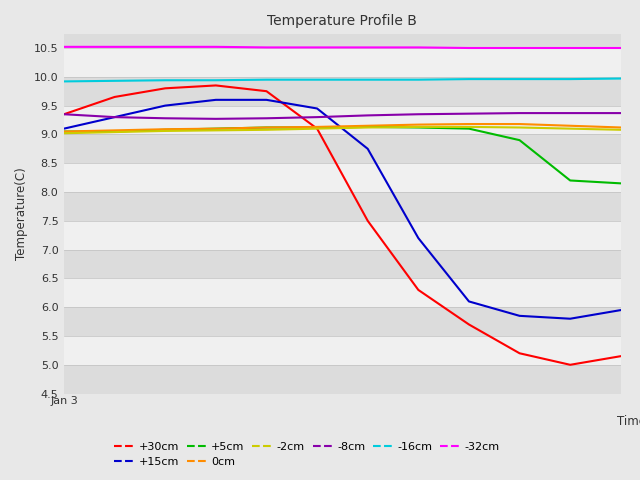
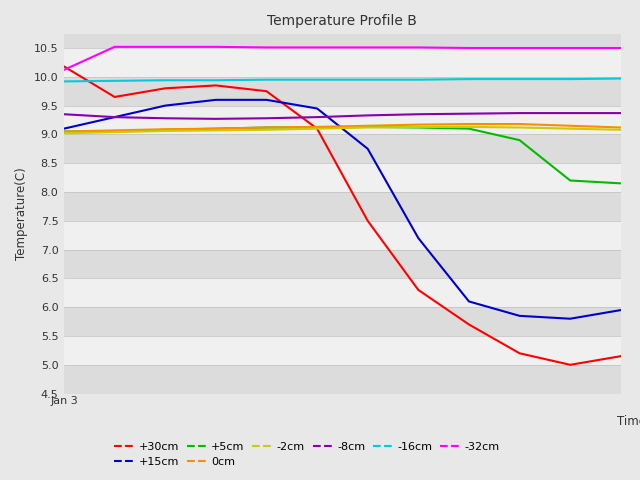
+30cm/Jan 3: 9.35 -> 10.18
-32cm/Jan 3: 10.52 -> 10.12
